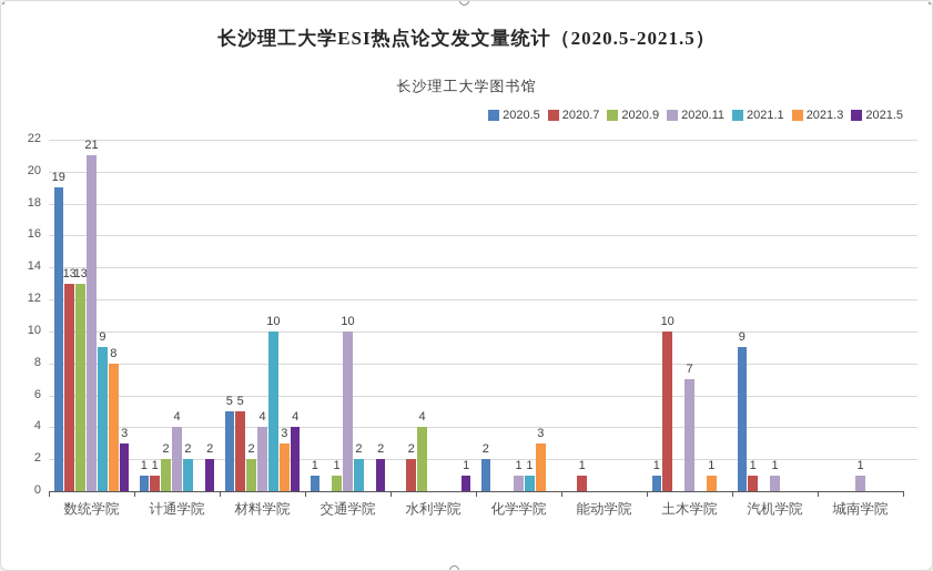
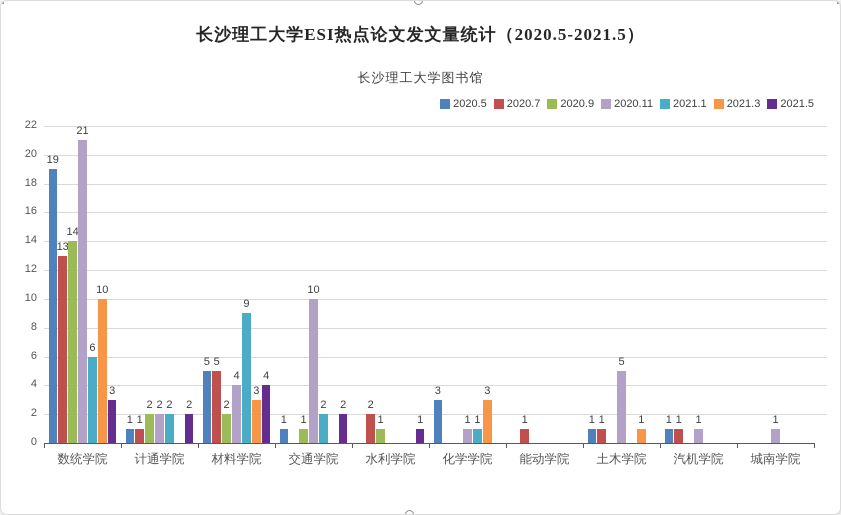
2020.9/数统学院: 13 -> 14
2021.1/数统学院: 9 -> 6
2021.3/数统学院: 8 -> 10
2020.11/计通学院: 4 -> 2
2021.1/材料学院: 10 -> 9
2020.9/水利学院: 4 -> 1
2020.5/化学学院: 2 -> 3
2020.7/土木学院: 10 -> 1
2020.11/土木学院: 7 -> 5
2020.5/汽机学院: 9 -> 1
